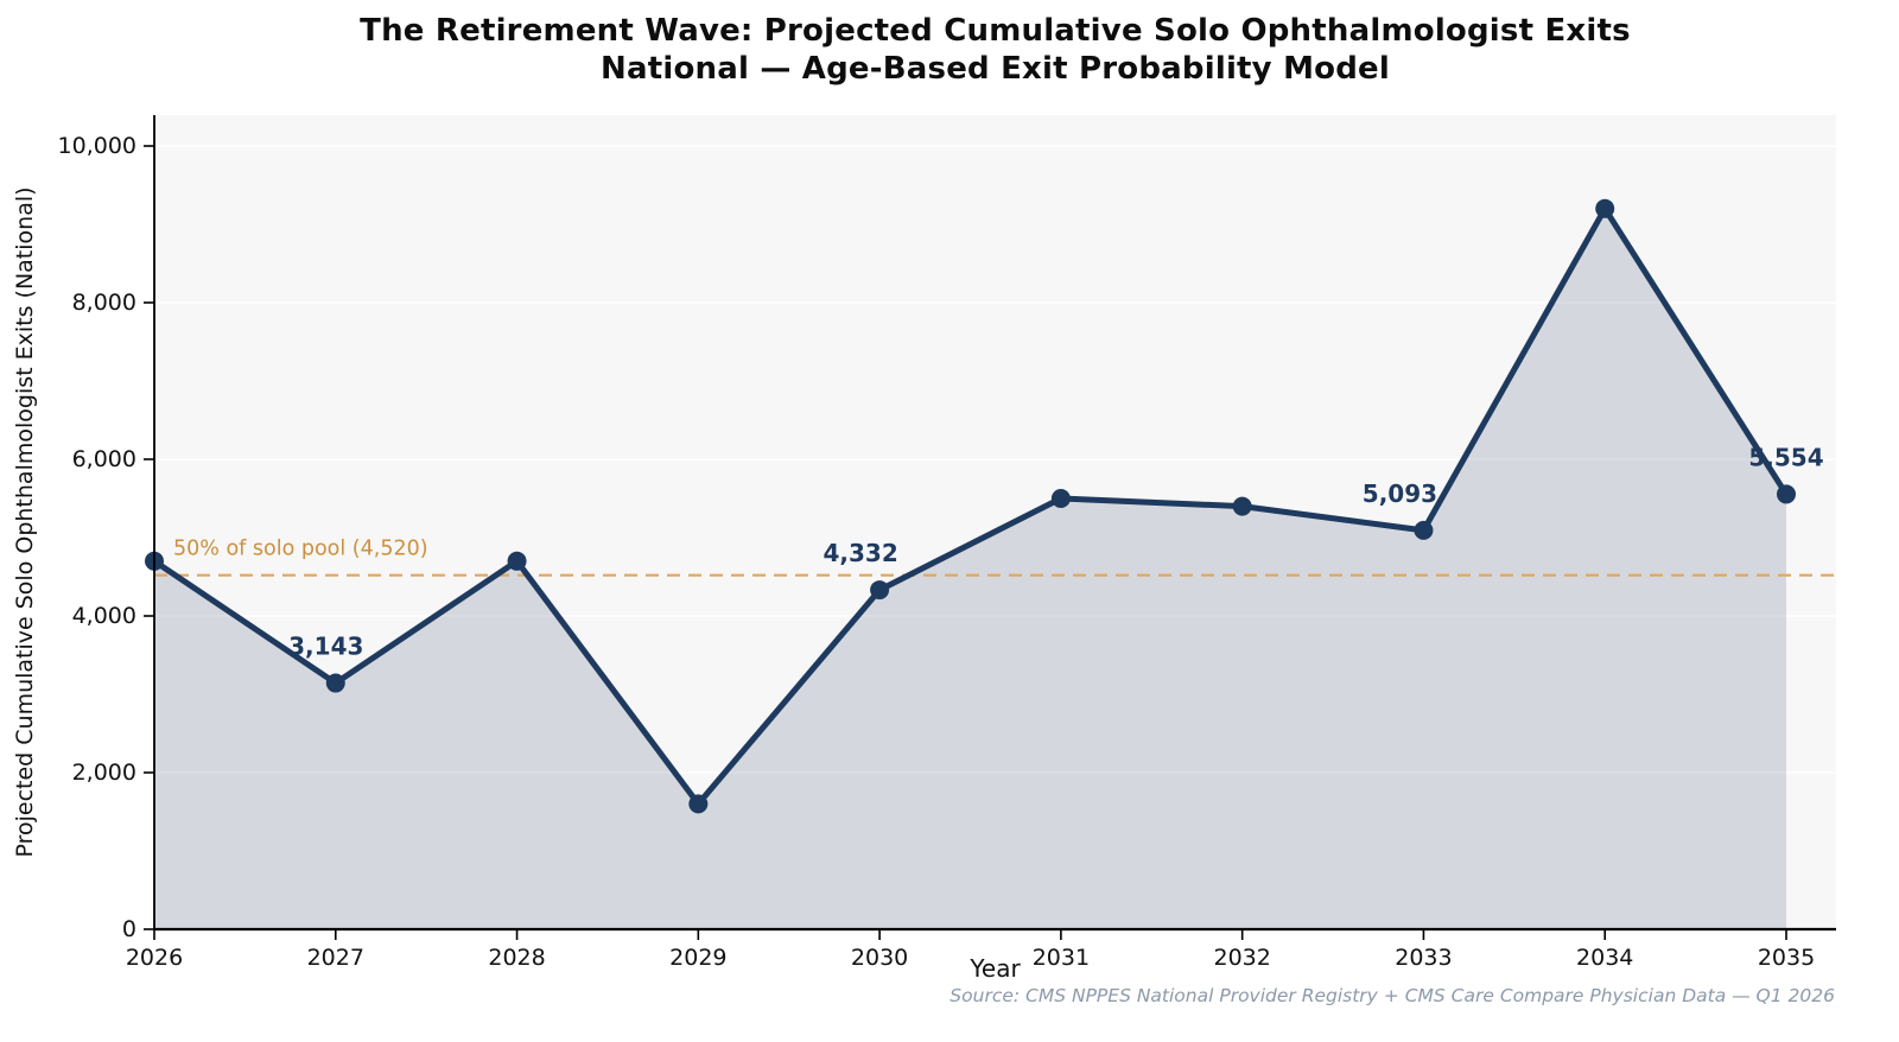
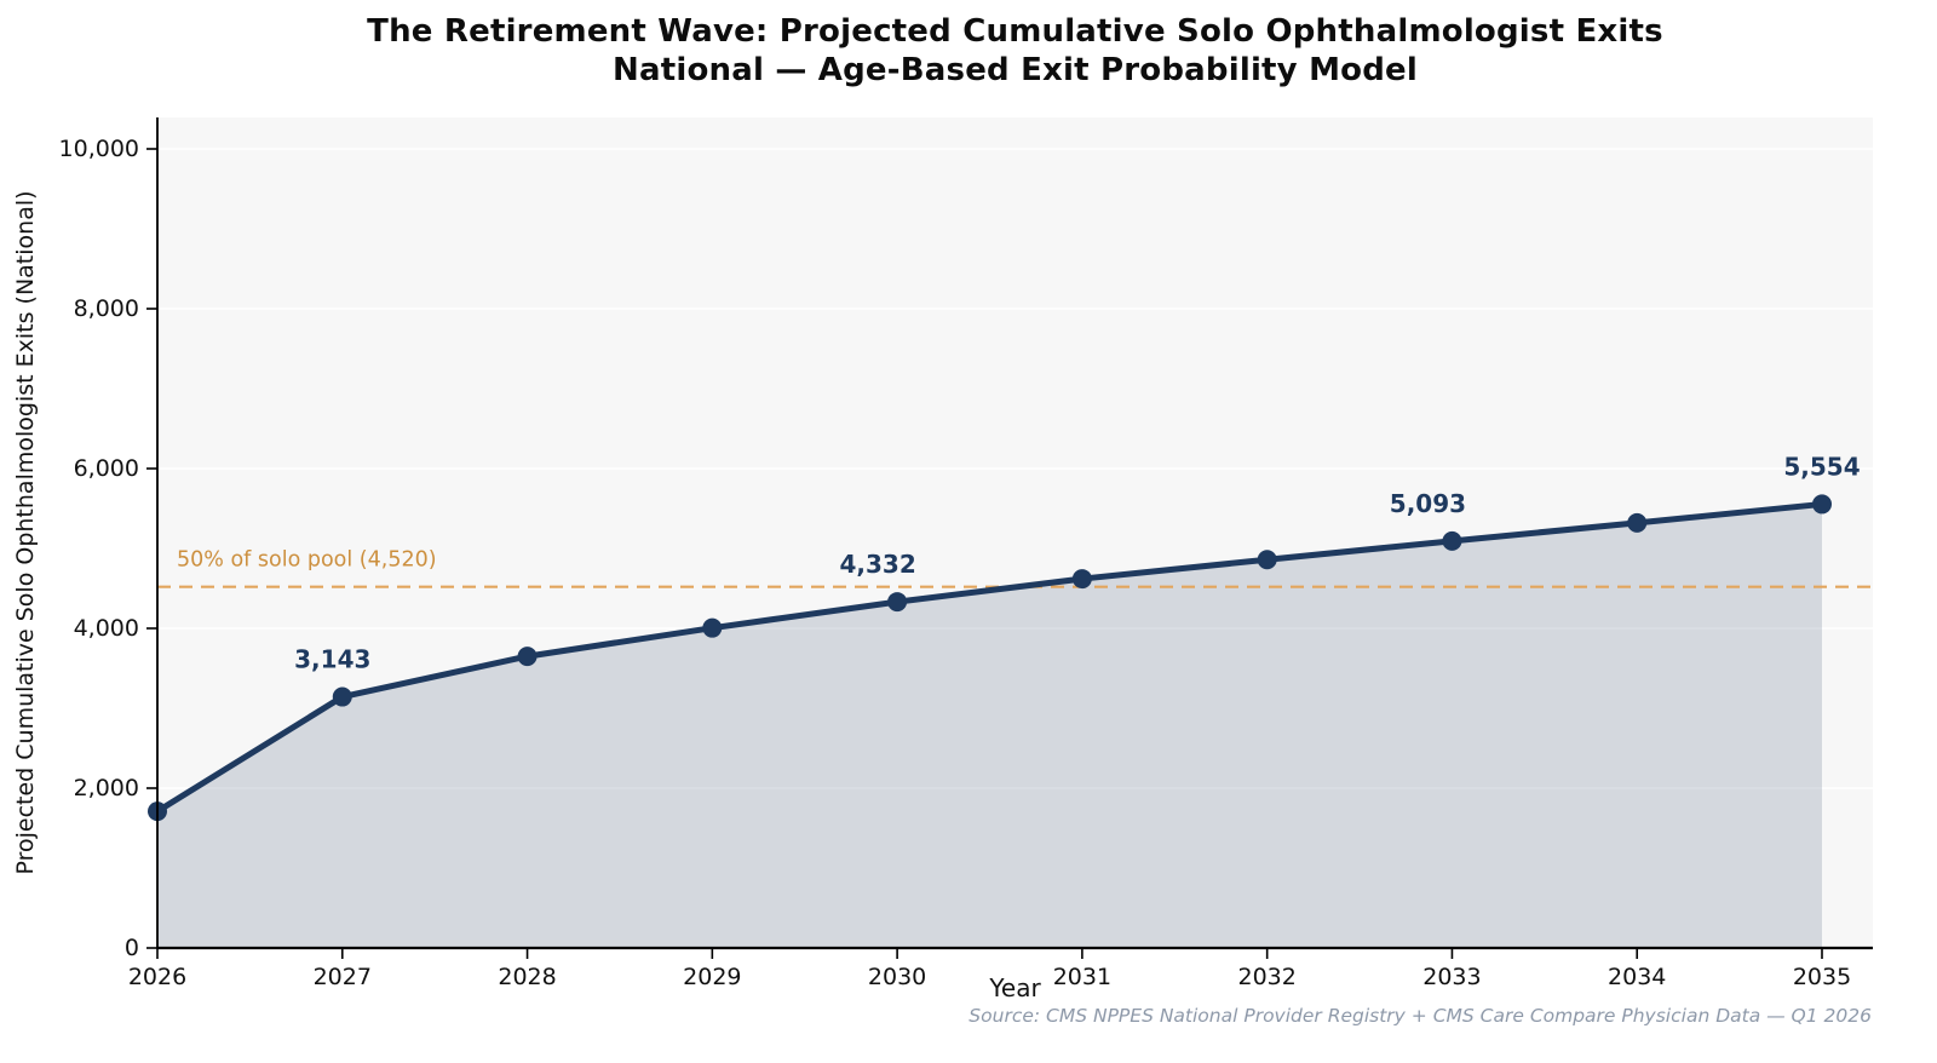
2026: 4700 -> 1700
2028: 4700 -> 3600
2029: 1600 -> 4000
2031: 5500 -> 4600
2032: 5400 -> 4900
2034: 9200 -> 5300
